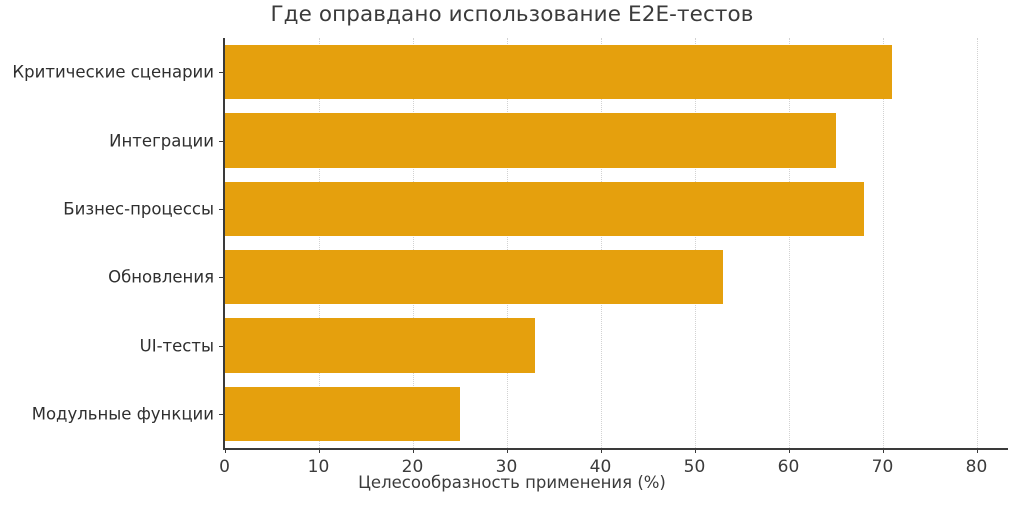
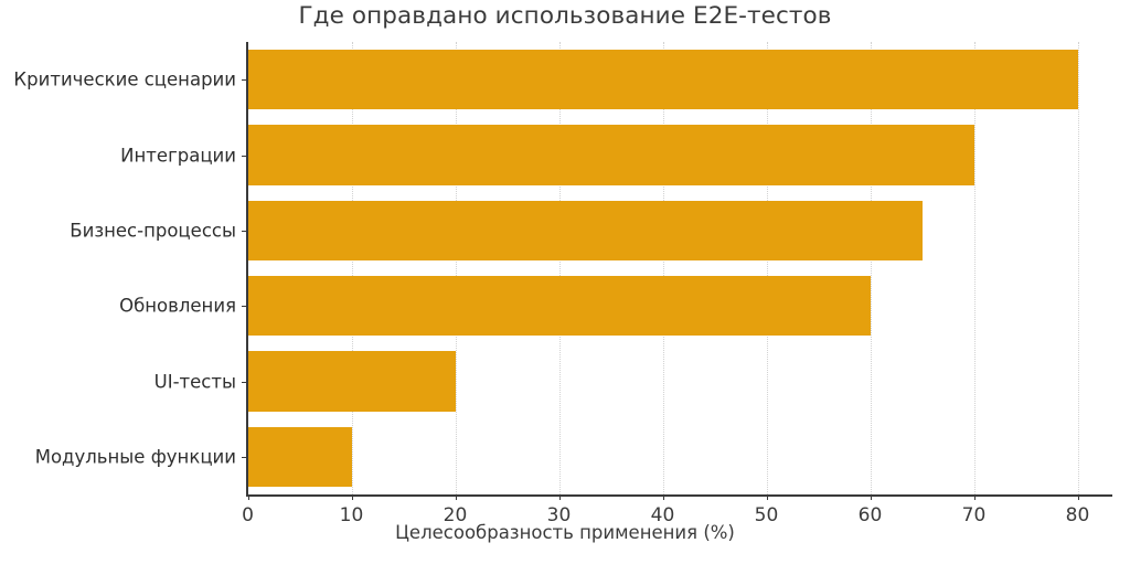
Критические сценарии: 71 -> 80
Интеграции: 65 -> 70
Бизнес-процессы: 68 -> 65
Обновления: 53 -> 60
UI-тесты: 33 -> 20
Модульные функции: 25 -> 10
